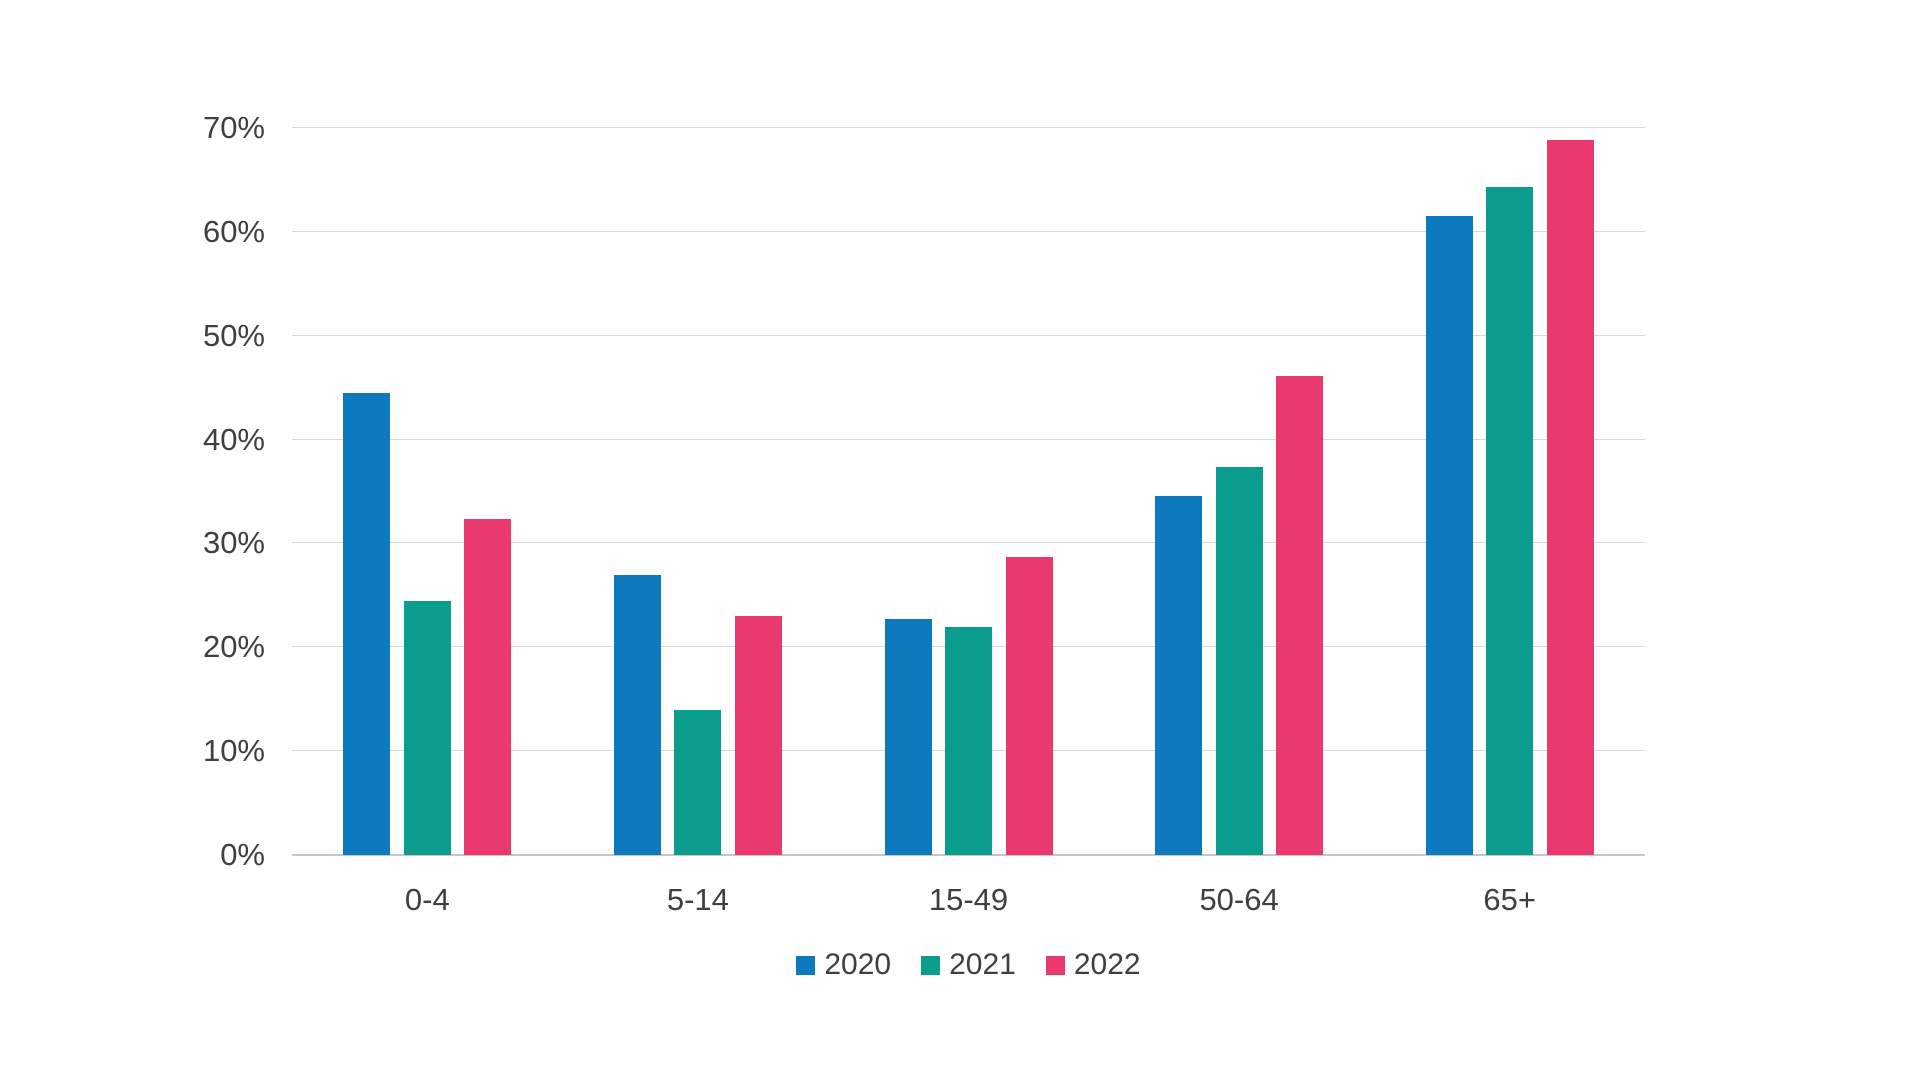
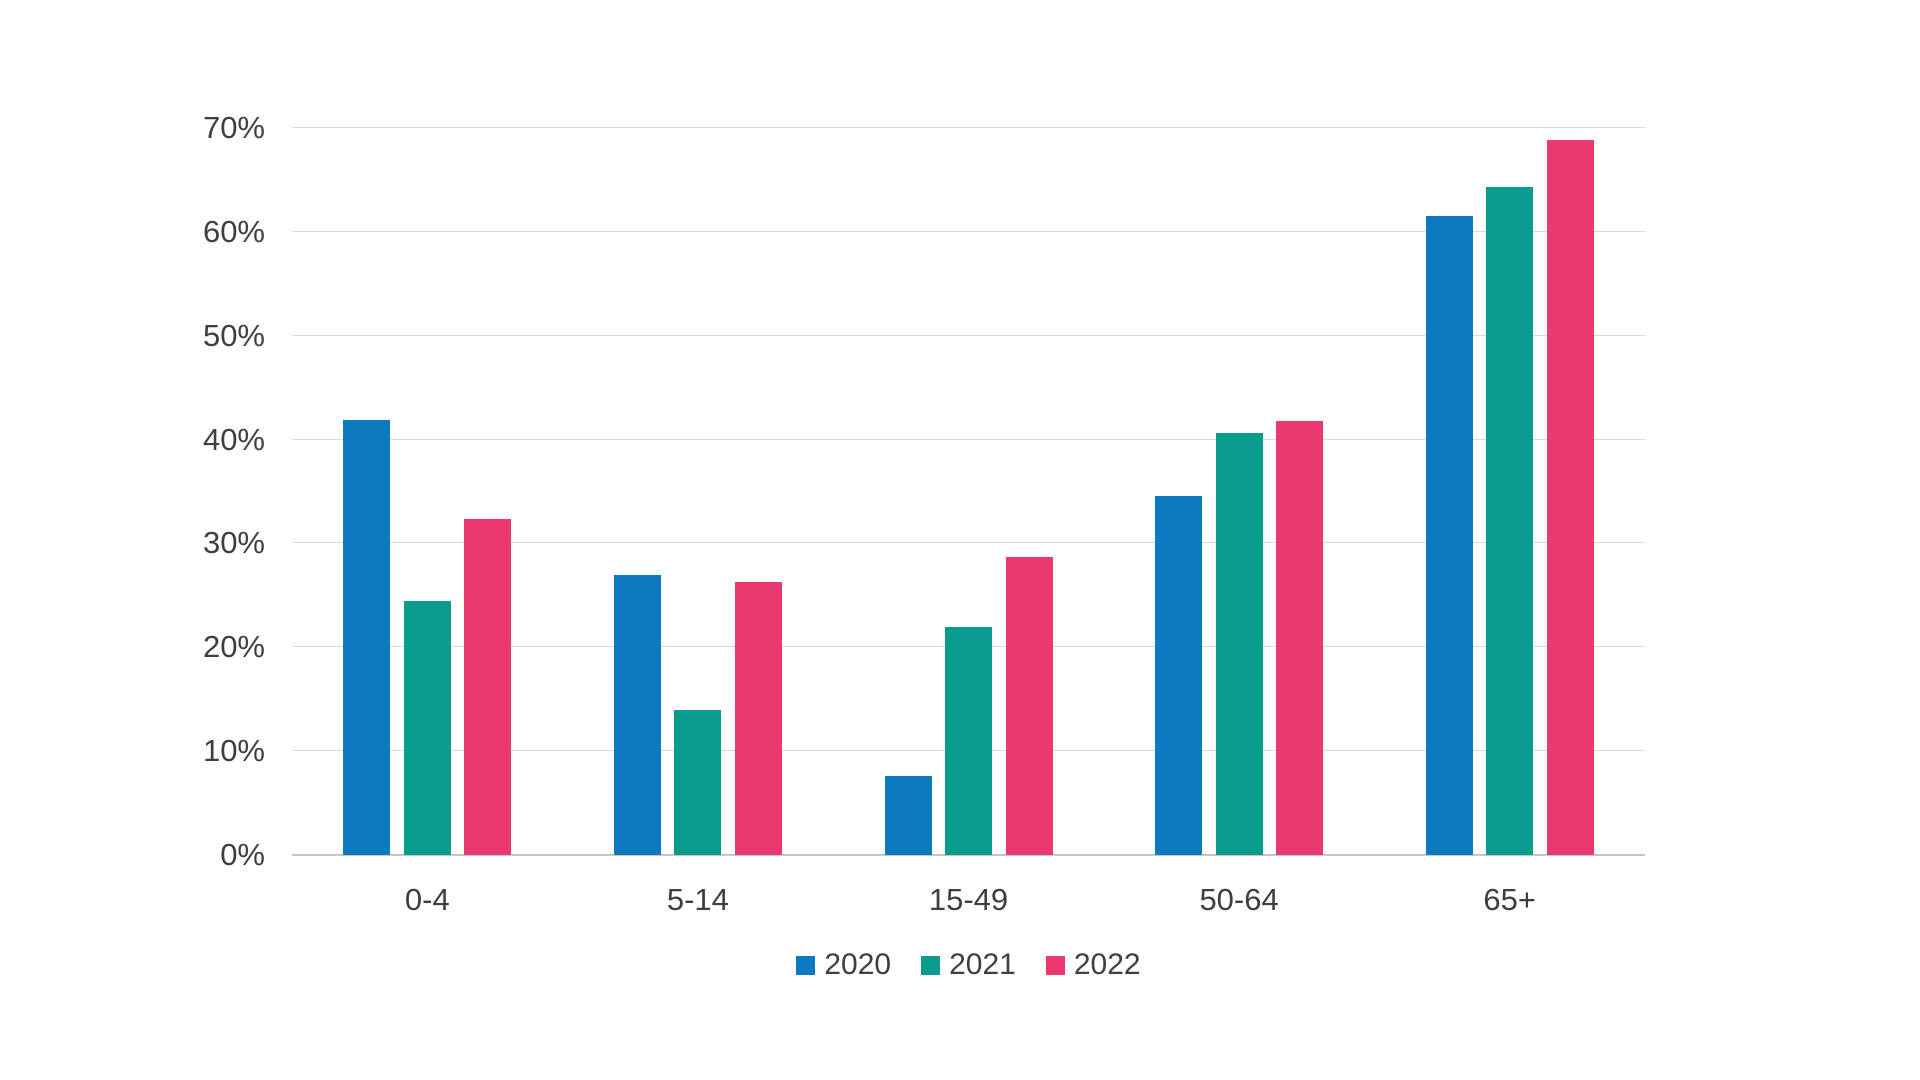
2020/0-4: 44.5% -> 41.9%
2022/5-14: 23.0% -> 26.3%
2020/15-49: 22.7% -> 7.6%
2021/50-64: 37.4% -> 40.6%
2022/50-64: 46.1% -> 41.8%
